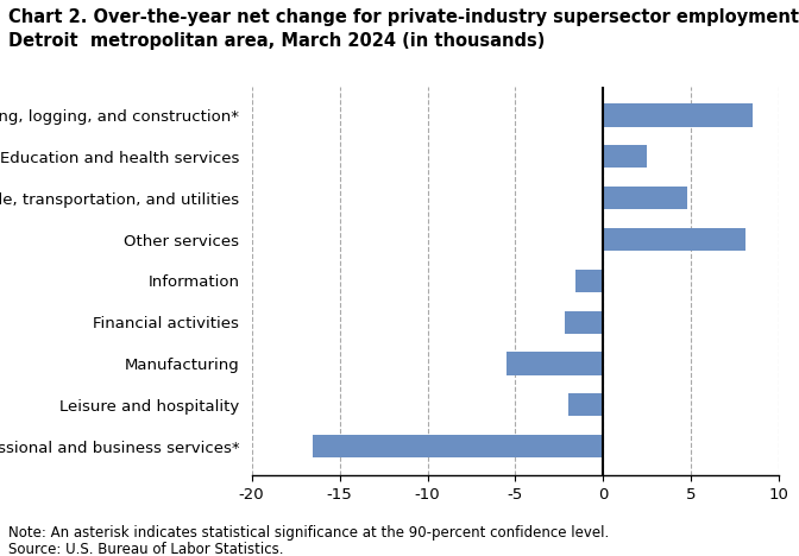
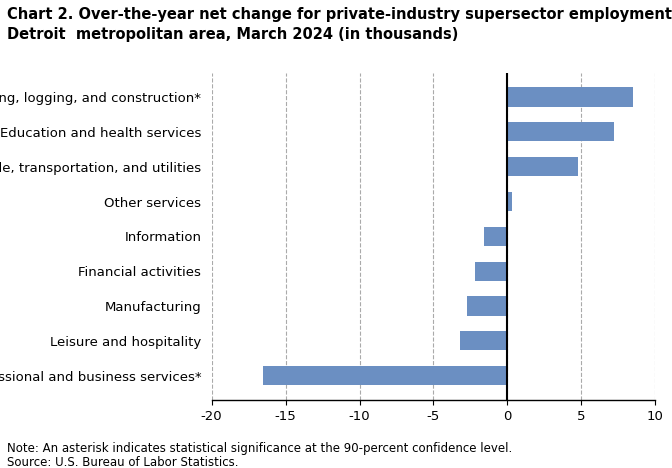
Education and health services: 2.5 -> 7.2
Other services: 8.1 -> 0.3
Manufacturing: -5.5 -> -2.7
Leisure and hospitality: -2.0 -> -3.2
